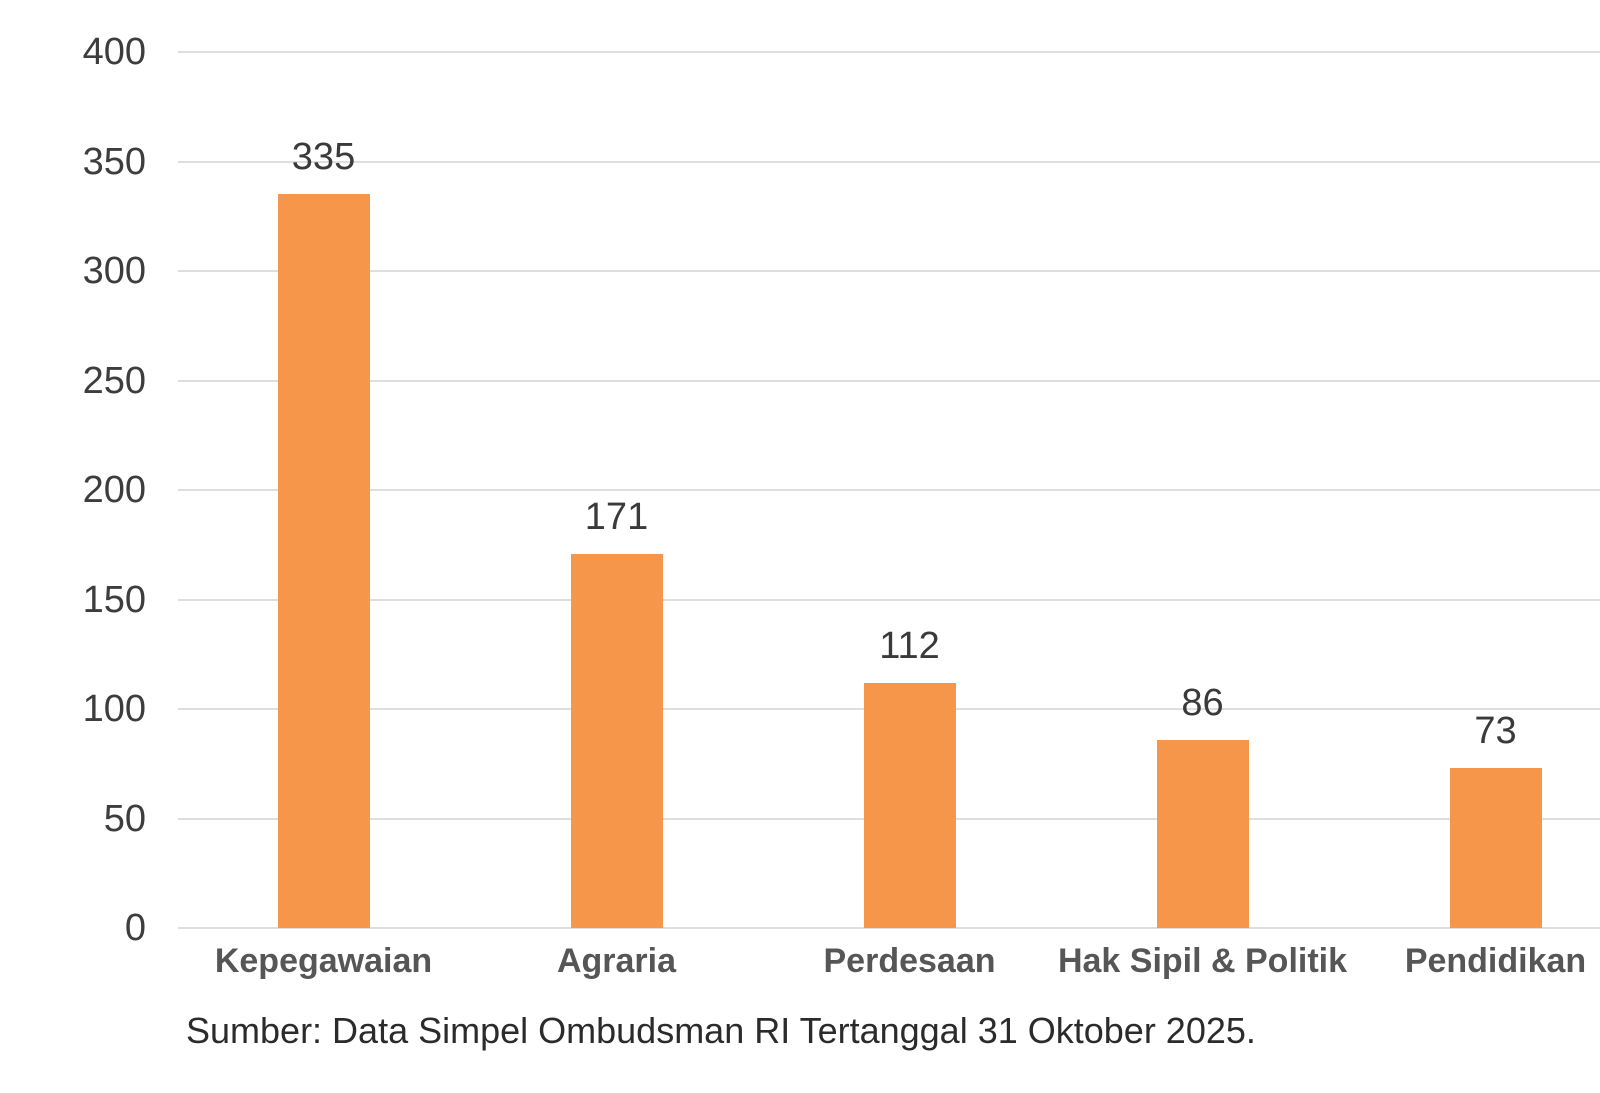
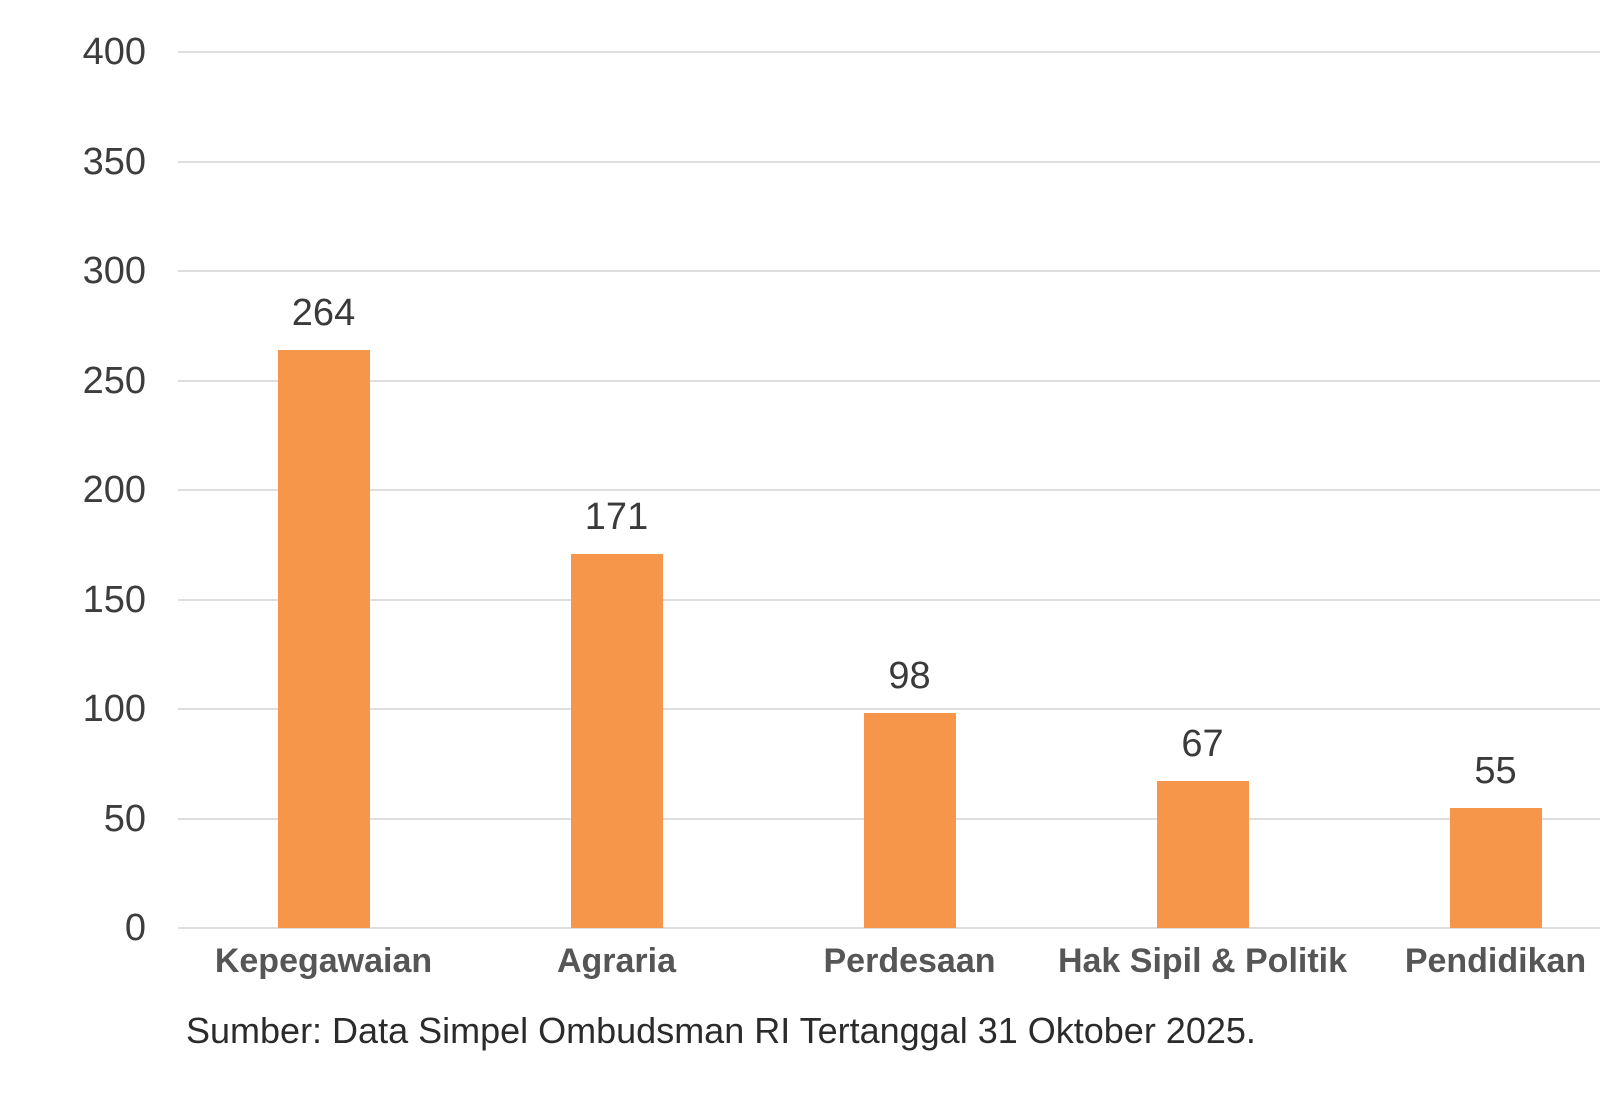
Kepegawaian: 335 -> 264
Perdesaan: 112 -> 98
Hak Sipil & Politik: 86 -> 67
Pendidikan: 73 -> 55
